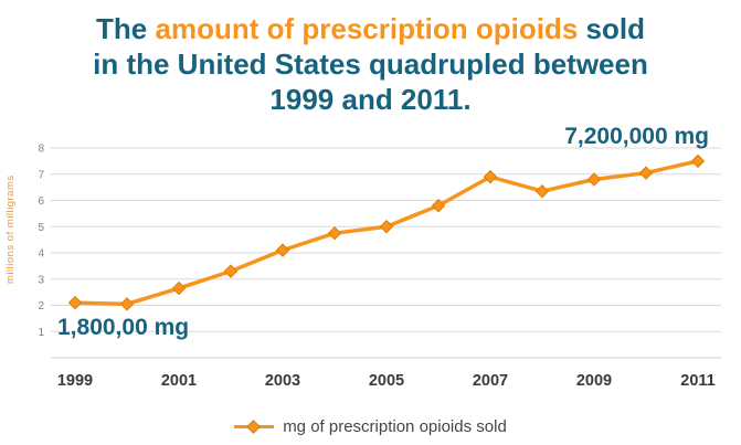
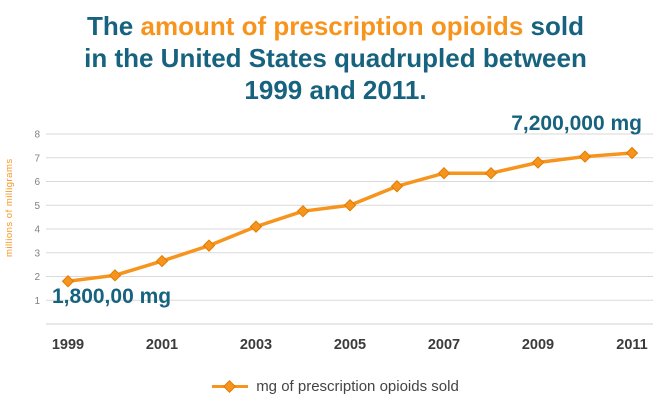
1999: 2.1 -> 1.8
2007: 6.9 -> 6.3
2011: 7.5 -> 7.2
